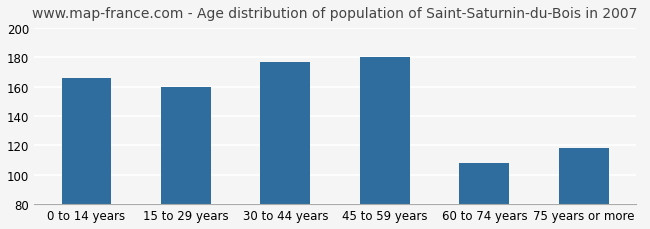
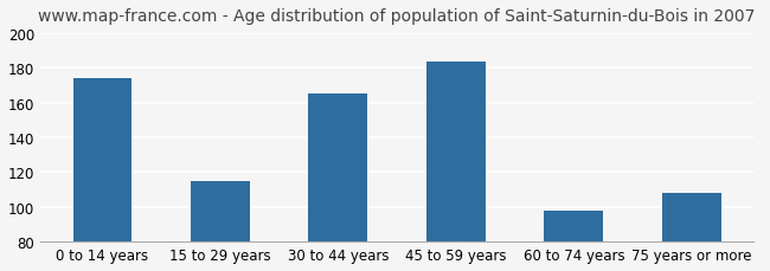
0 to 14 years: 166 -> 174
15 to 29 years: 160 -> 115
30 to 44 years: 177 -> 165
45 to 59 years: 180 -> 184
60 to 74 years: 108 -> 98
75 years or more: 118 -> 108
